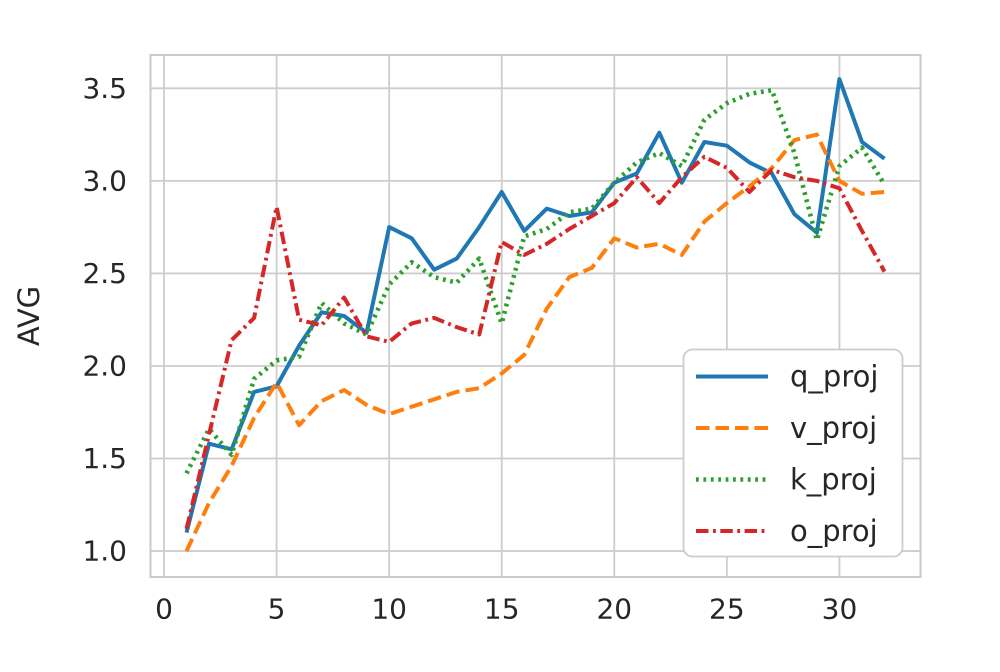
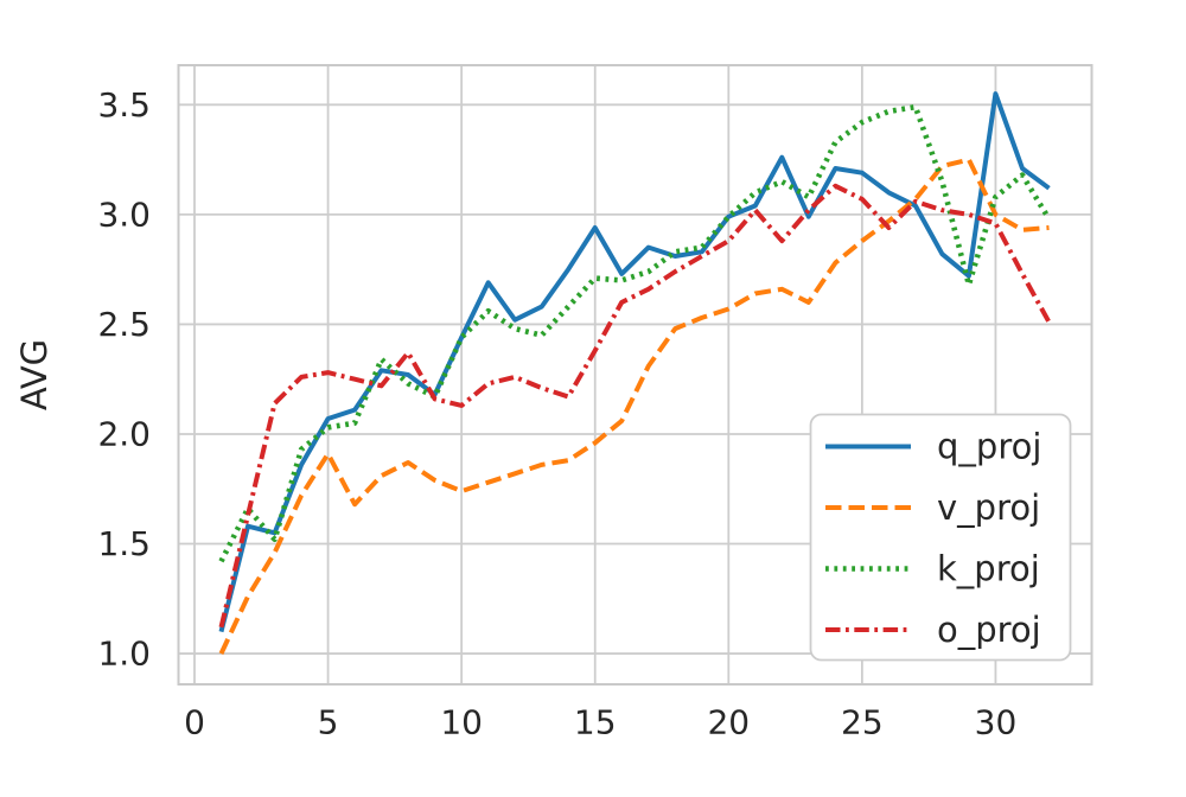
q_proj/5: 1.89 -> 2.07
o_proj/5: 2.86 -> 2.28
q_proj/10: 2.75 -> 2.44
k_proj/15: 2.23 -> 2.71
o_proj/15: 2.67 -> 2.38
v_proj/20: 2.69 -> 2.57
